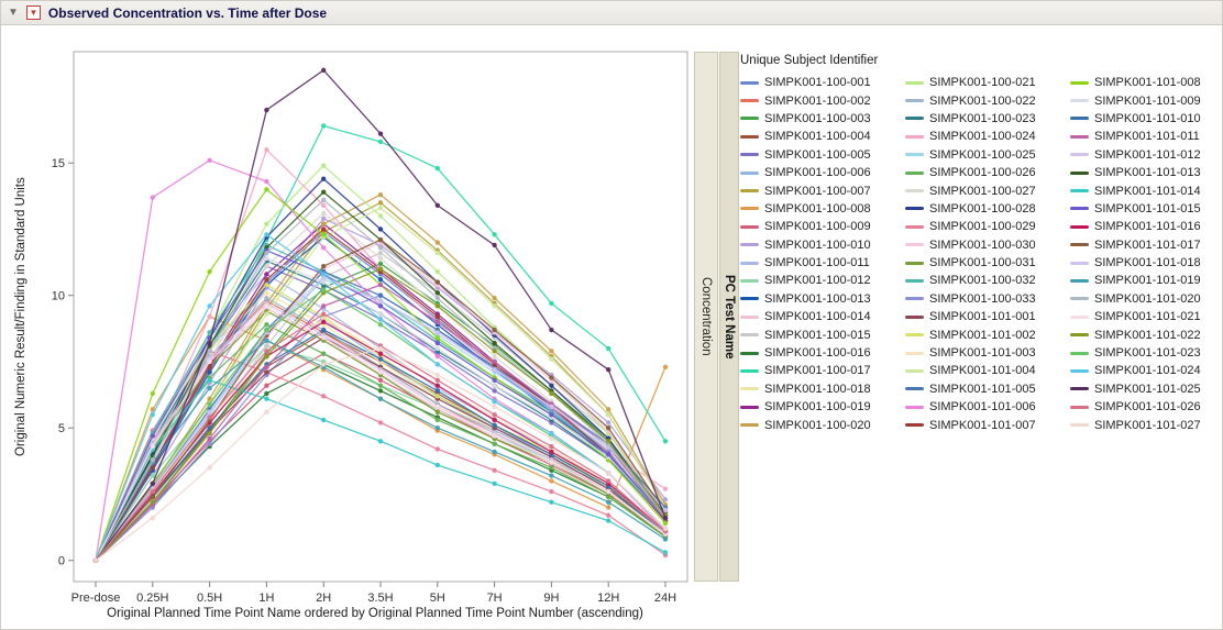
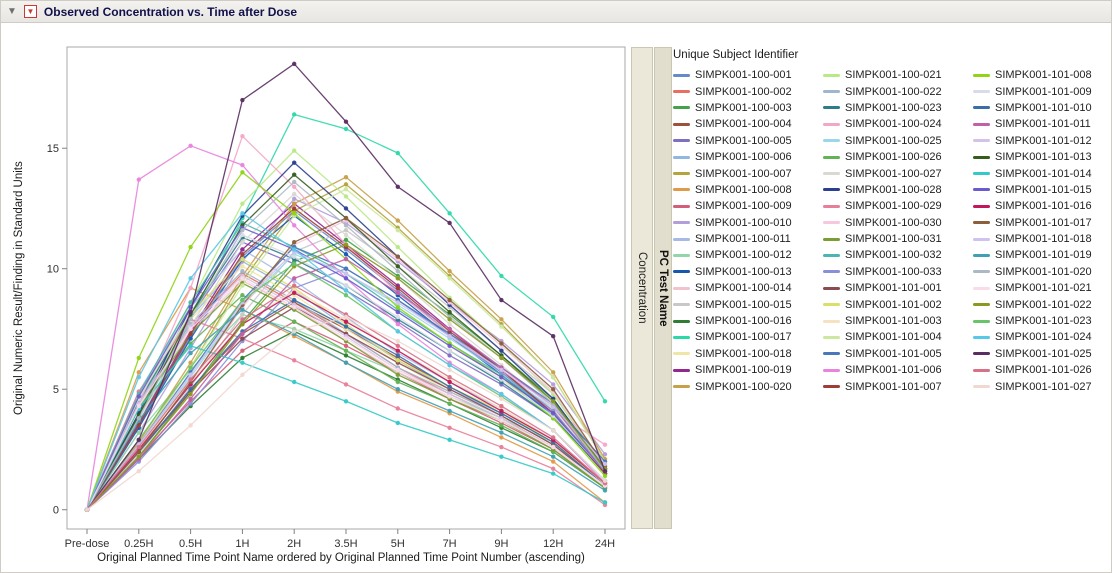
SIMPK001-100-008/24H: 7.3 -> 0.3
